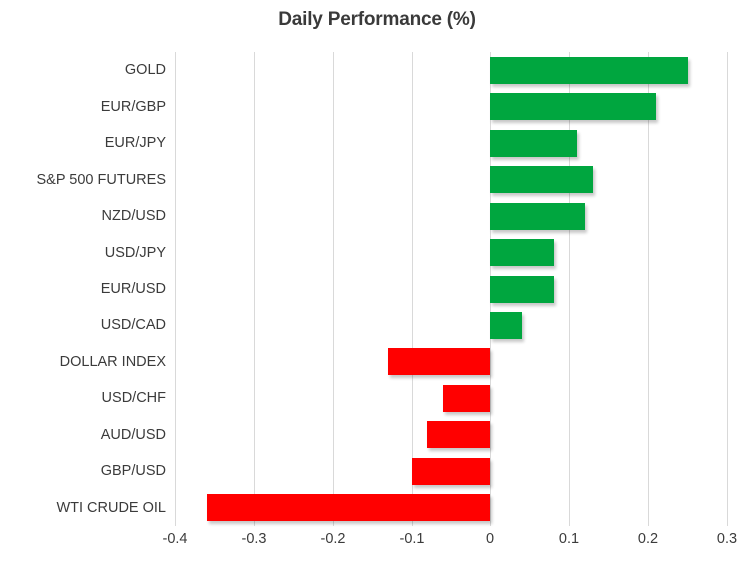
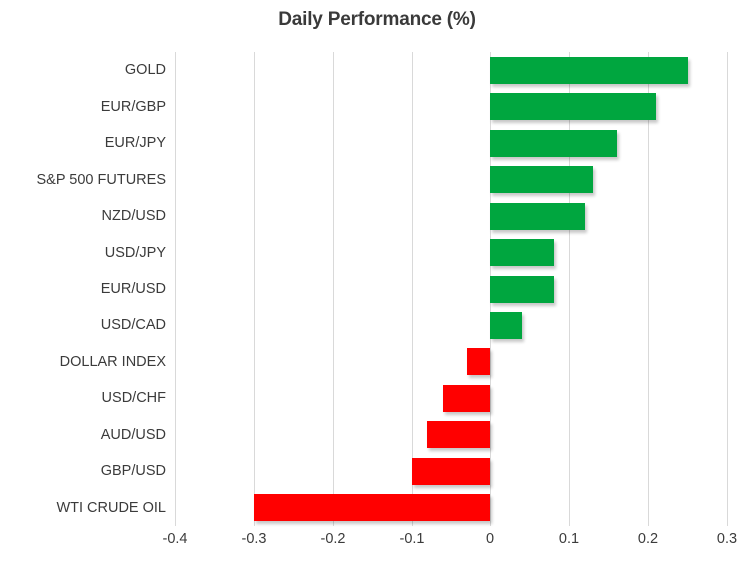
EUR/JPY: 0.11 -> 0.16
DOLLAR INDEX: -0.13 -> -0.03
WTI CRUDE OIL: -0.36 -> -0.30
